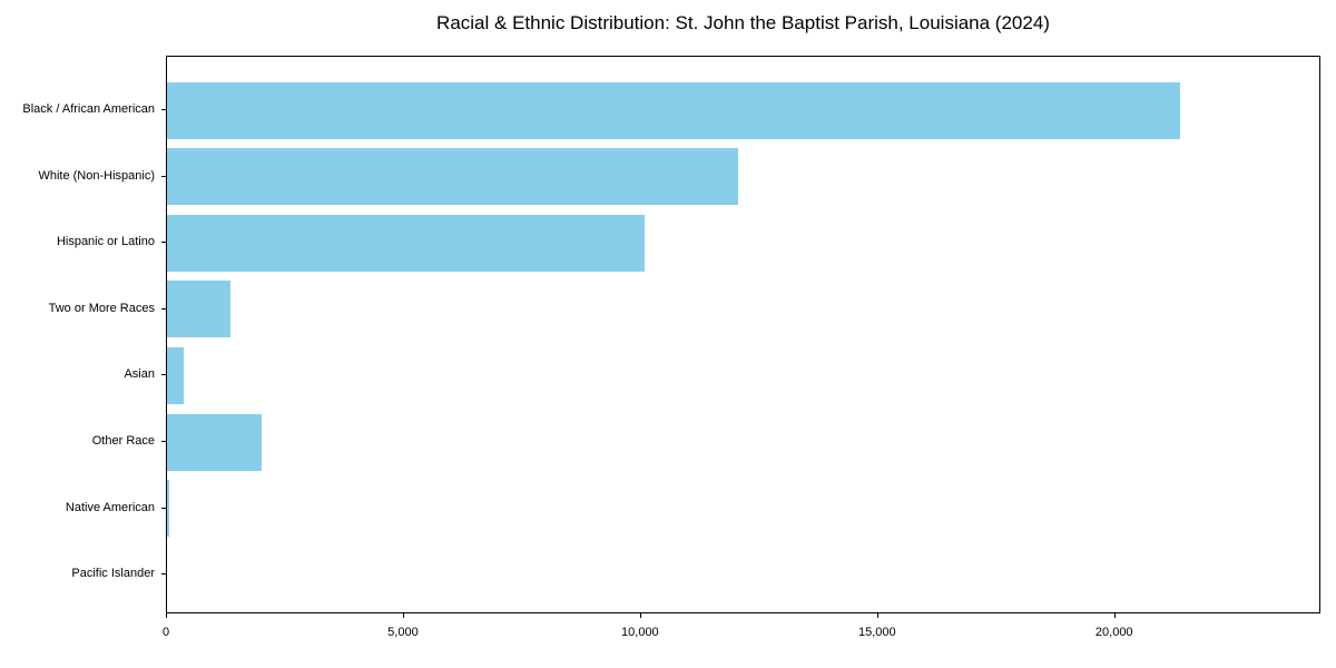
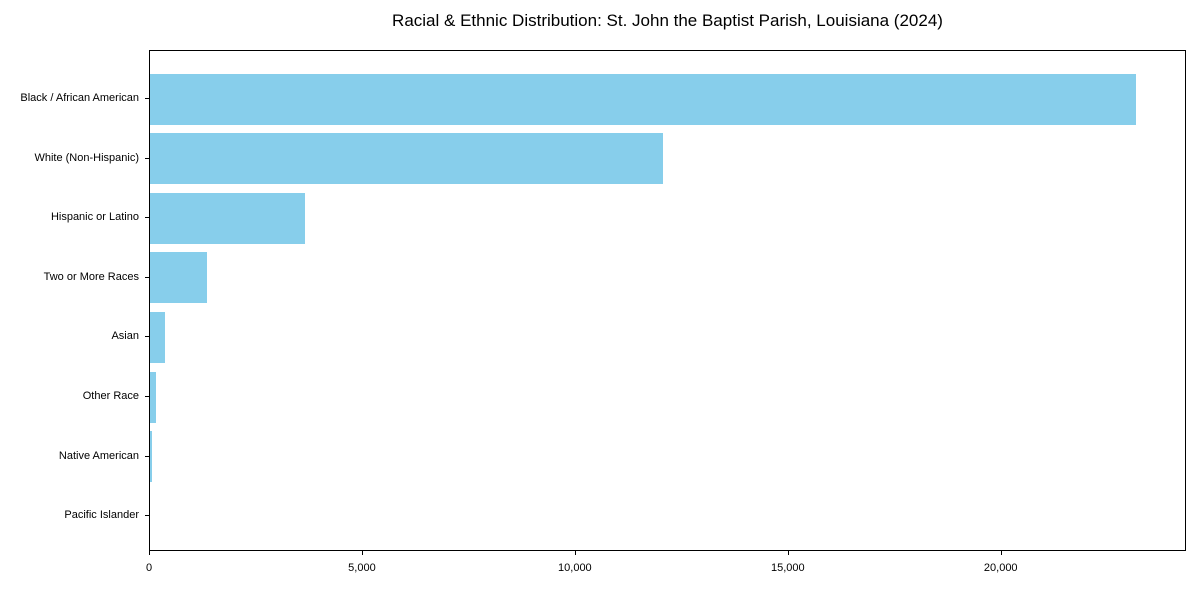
Black / African American: 21400 -> 23200
Hispanic or Latino: 10100 -> 3600
Other Race: 2000 -> 100
